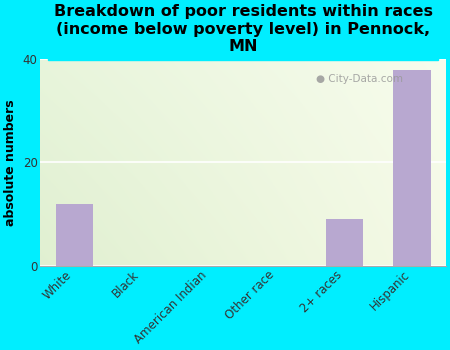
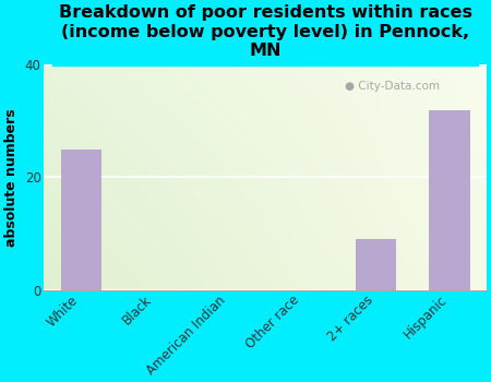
White: 12 -> 25
Hispanic: 38 -> 32
